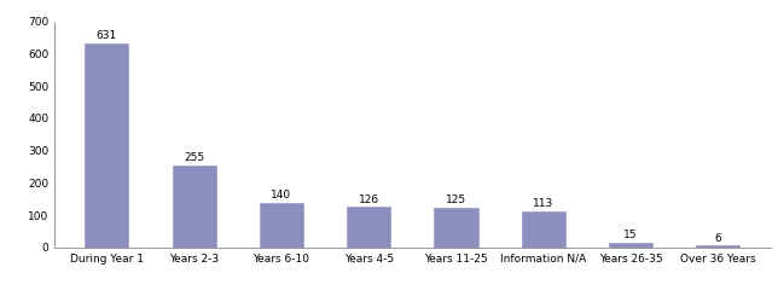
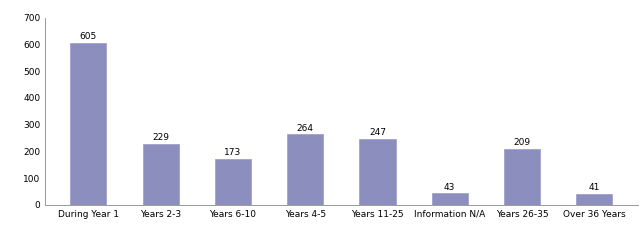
During Year 1: 631 -> 605
Years 2-3: 255 -> 229
Years 6-10: 140 -> 173
Years 4-5: 126 -> 264
Years 11-25: 125 -> 247
Information N/A: 113 -> 43
Years 26-35: 15 -> 209
Over 36 Years: 6 -> 41
